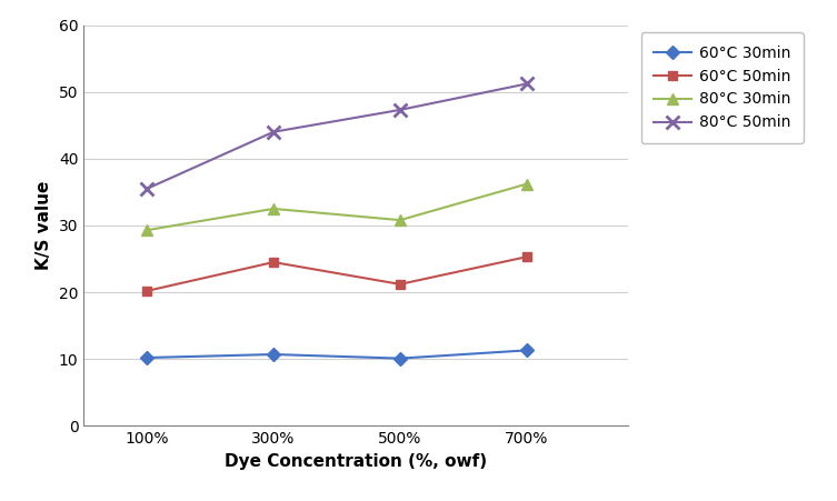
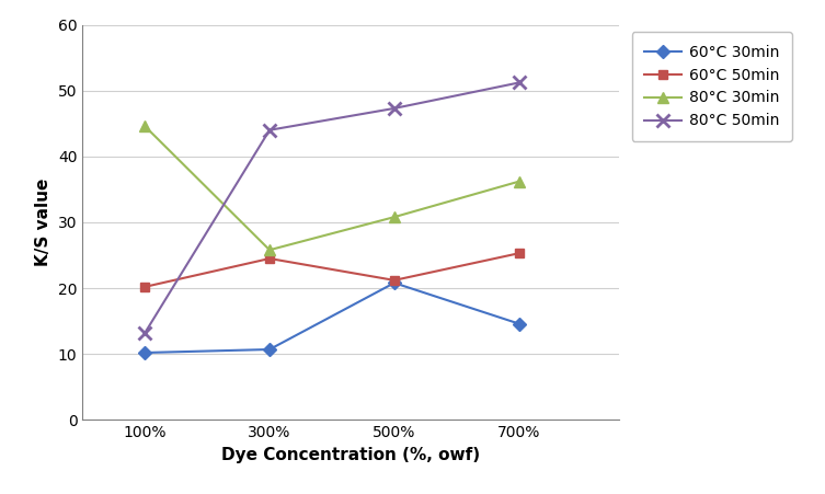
80°C 30min/100%: 29.3 -> 44.6
80°C 50min/100%: 35.5 -> 13.2
80°C 30min/300%: 32.5 -> 25.8
60°C 30min/500%: 10.1 -> 20.8
60°C 30min/700%: 11.3 -> 14.6
